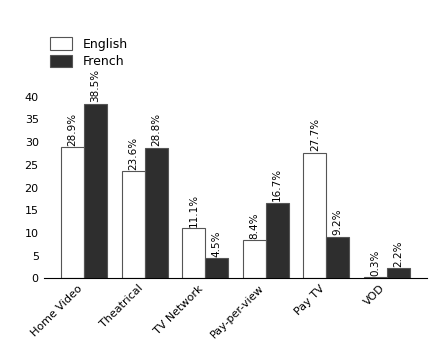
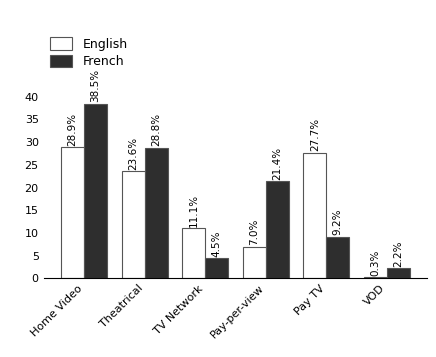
English/Pay-per-view: 8.4% -> 7.0%
French/Pay-per-view: 16.7% -> 21.4%
